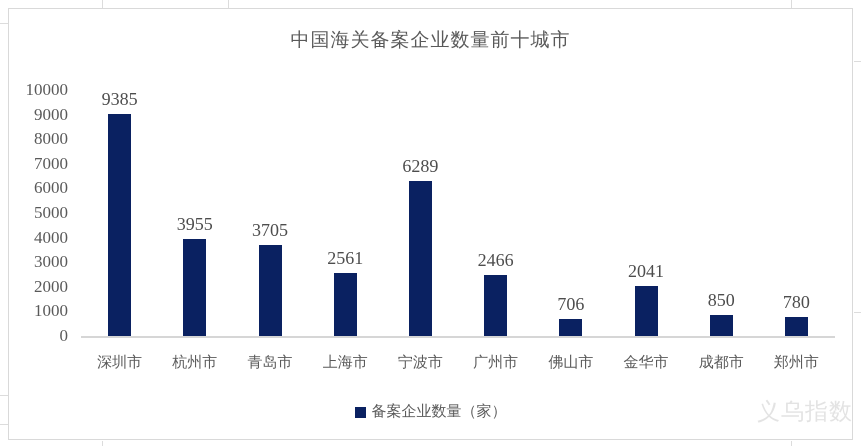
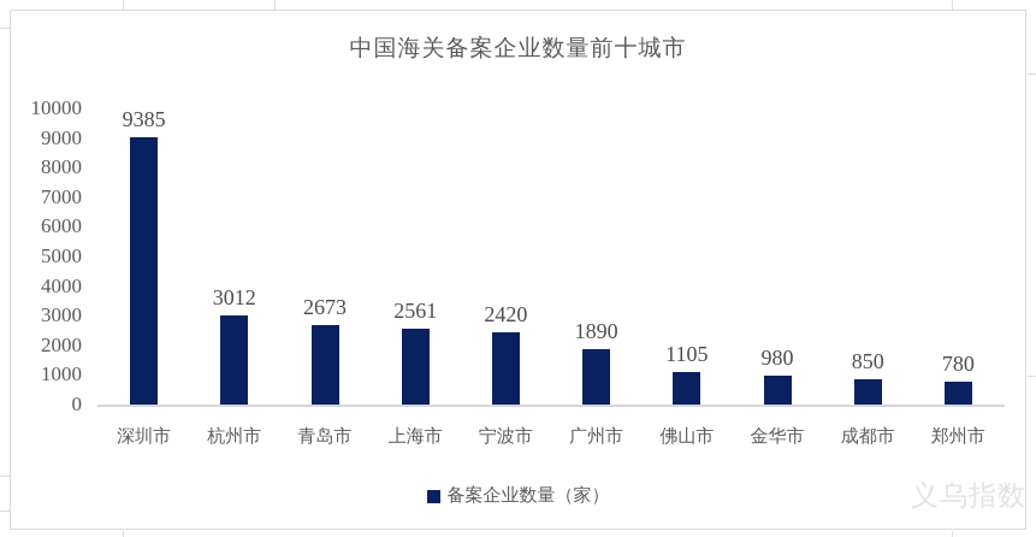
杭州市: 3955 -> 3012
青岛市: 3705 -> 2673
宁波市: 6289 -> 2420
广州市: 2466 -> 1890
佛山市: 706 -> 1105
金华市: 2041 -> 980
